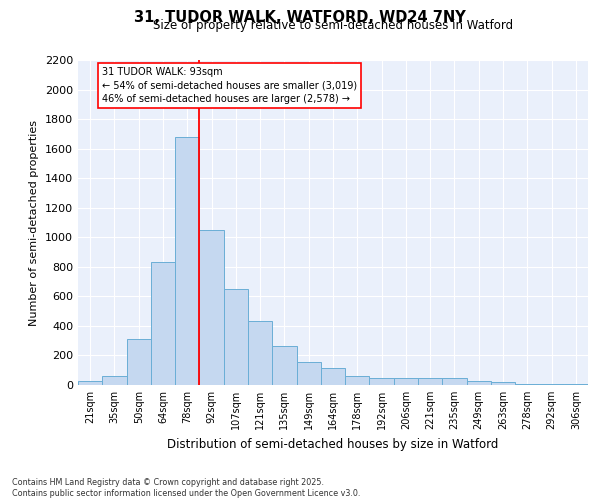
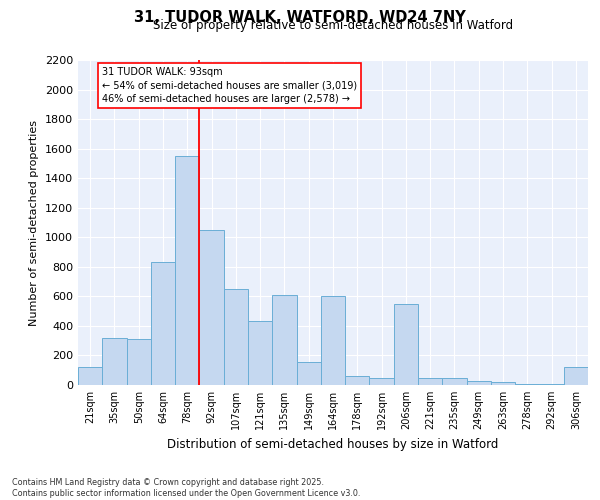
21sqm: 30 -> 120
35sqm: 60 -> 320
78sqm: 1680 -> 1550
135sqm: 260 -> 610
164sqm: 120 -> 600
206sqm: 50 -> 550
306sqm: 0 -> 120
